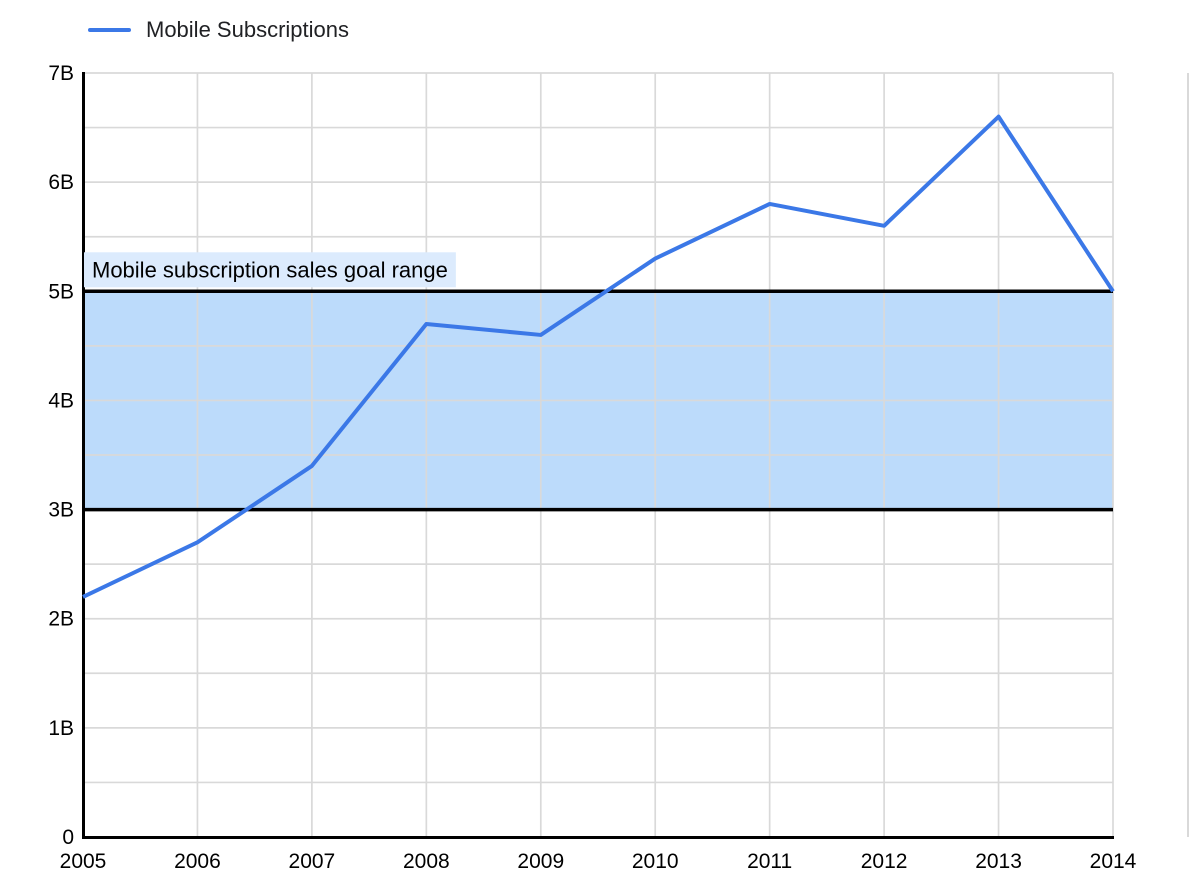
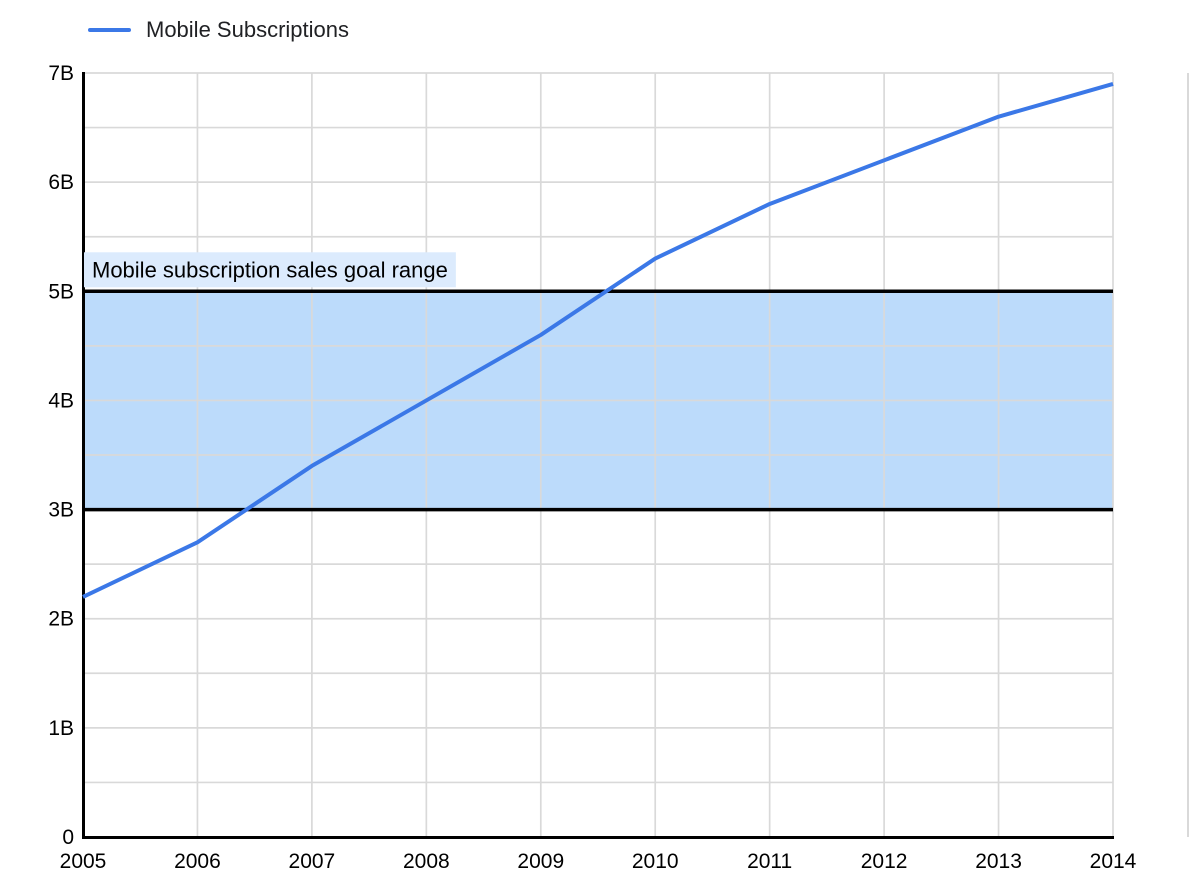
2008: 4.7B -> 4.0B
2012: 5.6B -> 6.2B
2014: 5.0B -> 6.9B
